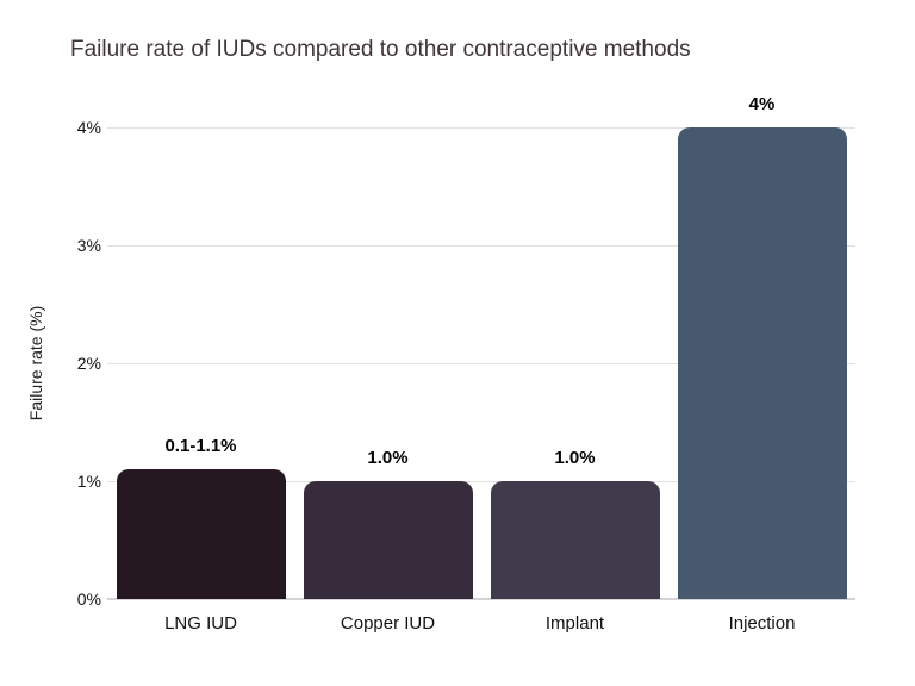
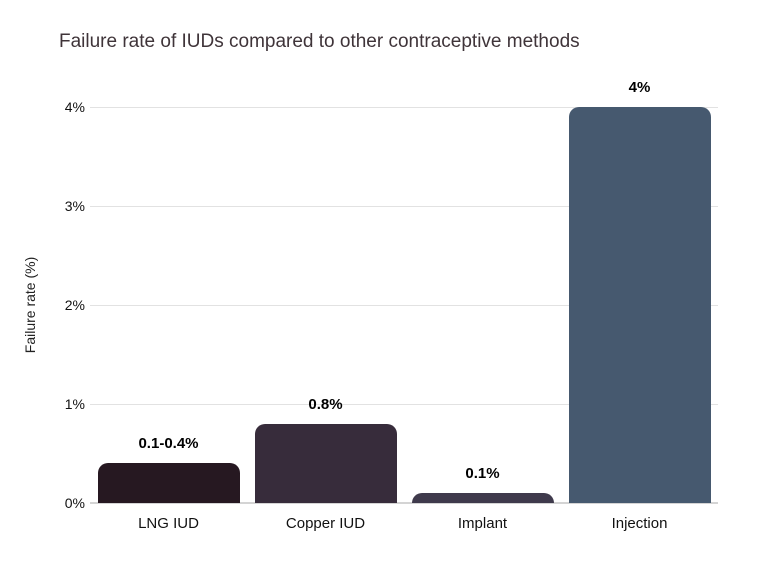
LNG IUD: 1.1 -> 0.4
Copper IUD: 1.0% -> 0.8%
Implant: 1.0% -> 0.1%
